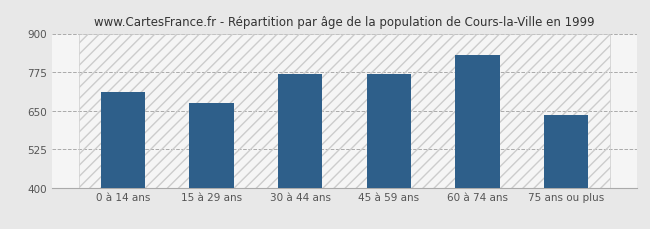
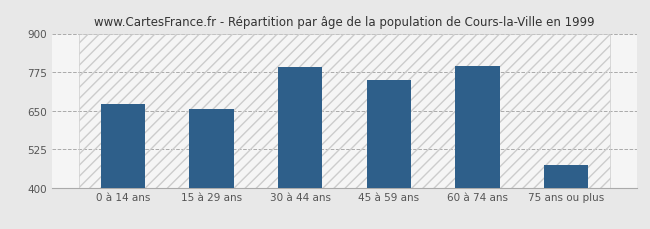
0 à 14 ans: 710 -> 672
15 à 29 ans: 675 -> 655
30 à 44 ans: 770 -> 790
45 à 59 ans: 770 -> 748
60 à 74 ans: 830 -> 793
75 ans ou plus: 635 -> 472
